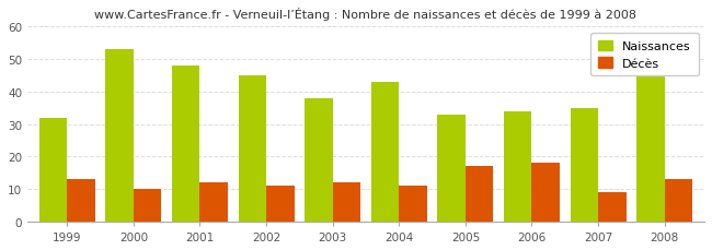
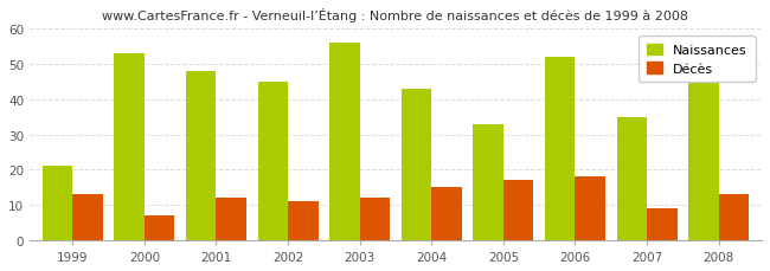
Naissances/1999: 32 -> 21
Décès/2000: 10 -> 7
Naissances/2003: 38 -> 56
Décès/2004: 11 -> 15
Naissances/2006: 34 -> 52
